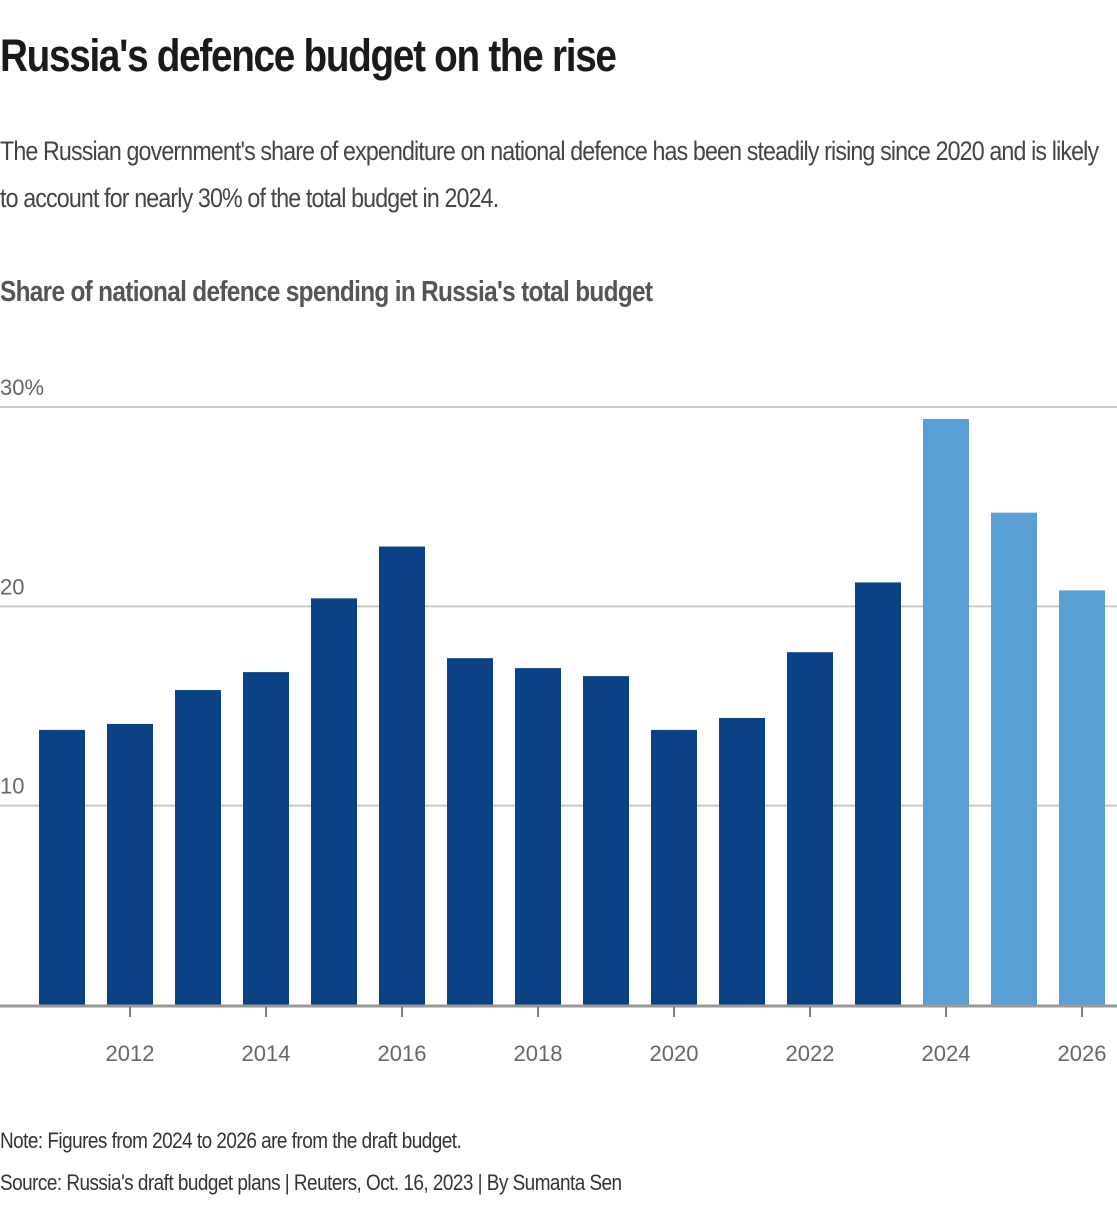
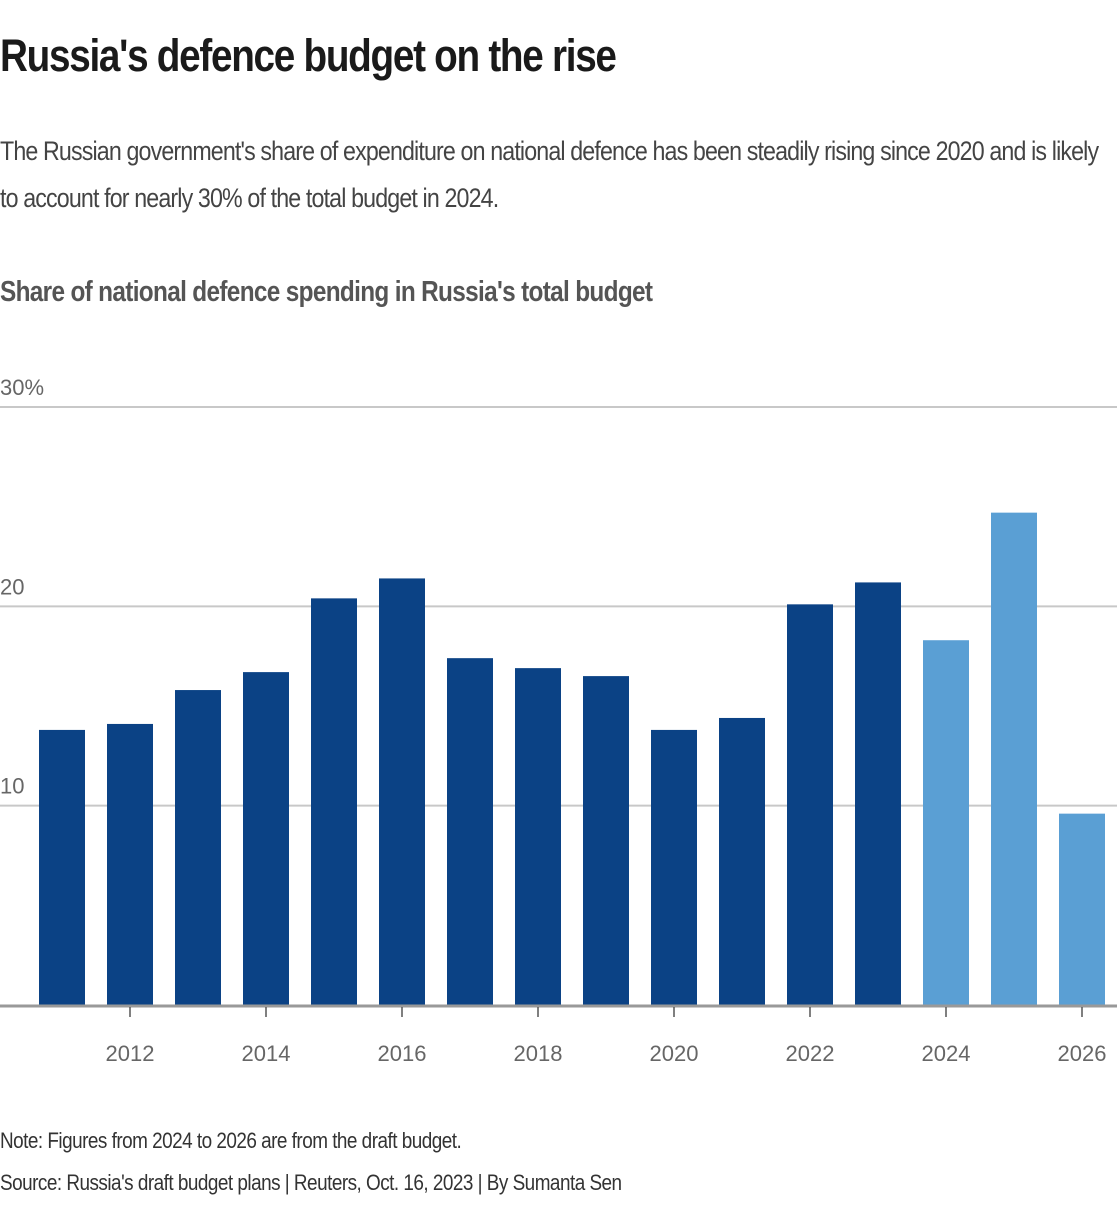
2016: 23.0% -> 21.4%
2022: 17.7% -> 20.1%
2024: 29.4% -> 18.3%
2026: 20.8% -> 9.6%
